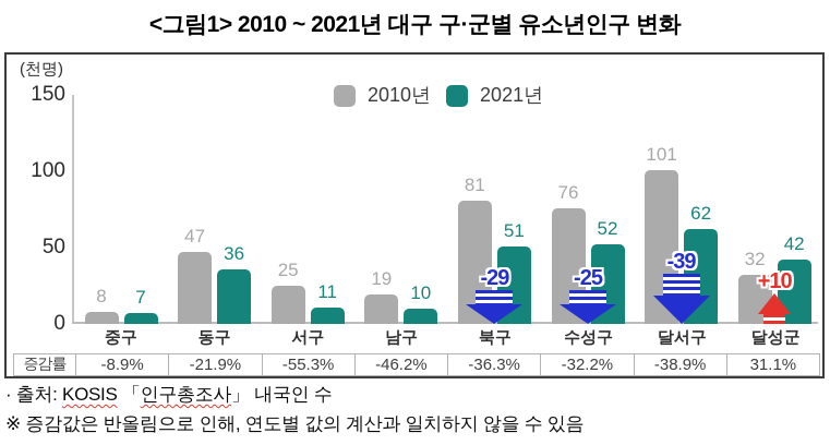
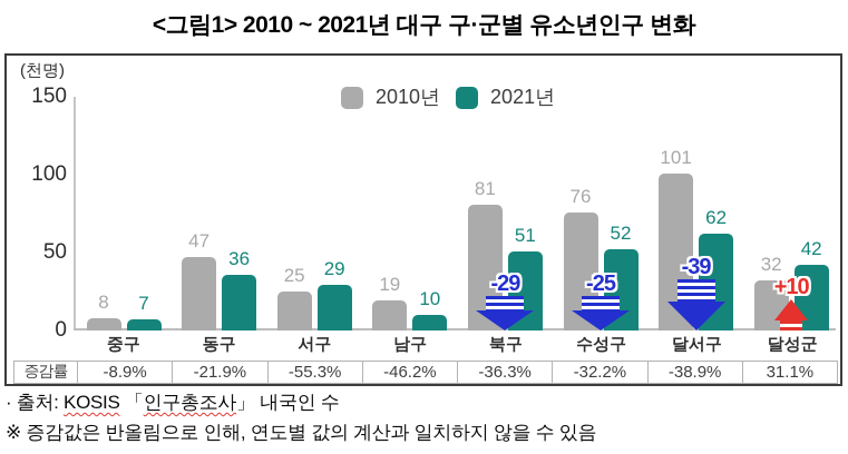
2021년/서구: 11 -> 29
